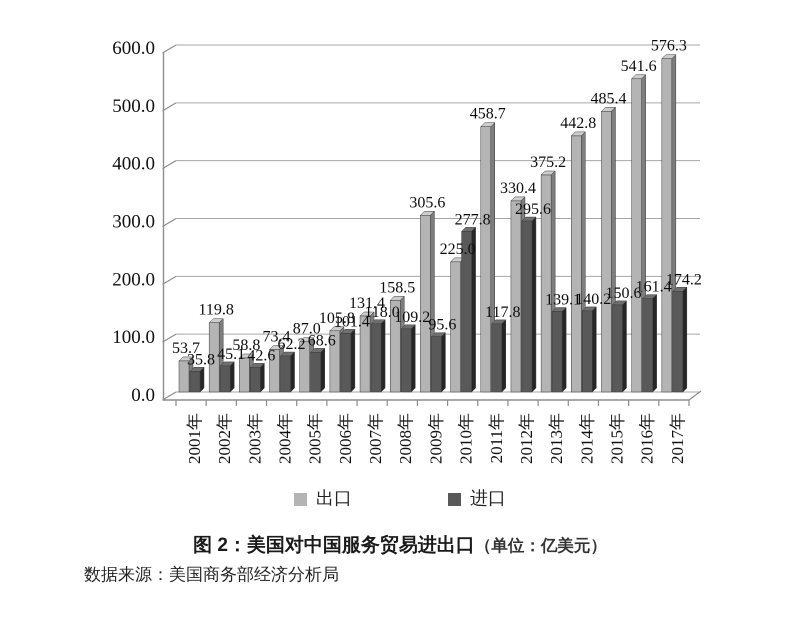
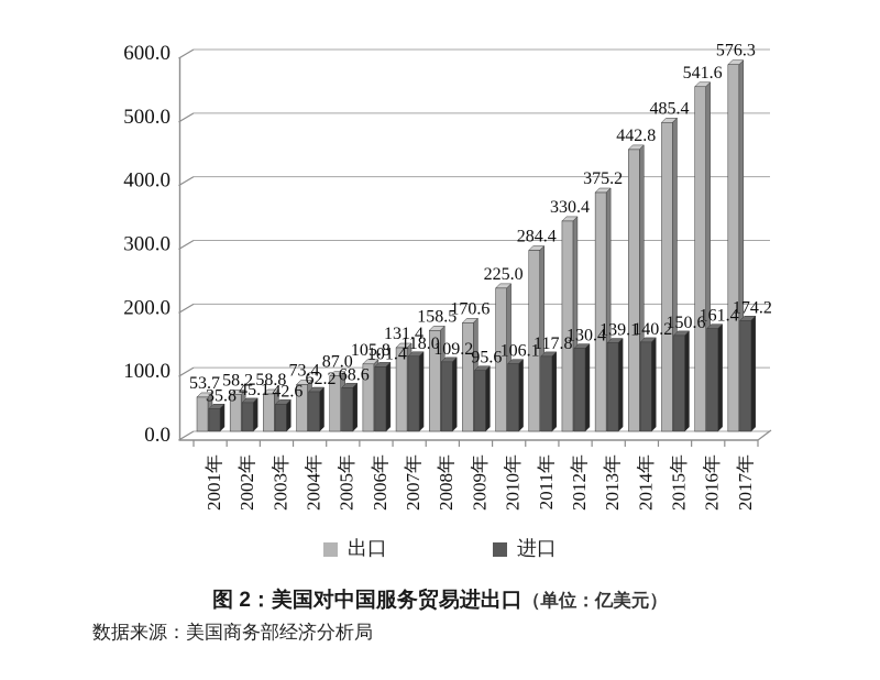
出口/2002年: 119.8 -> 58.2
出口/2009年: 305.6 -> 170.6
进口/2010年: 277.8 -> 106.1
出口/2011年: 458.7 -> 284.4
进口/2012年: 295.6 -> 130.4
